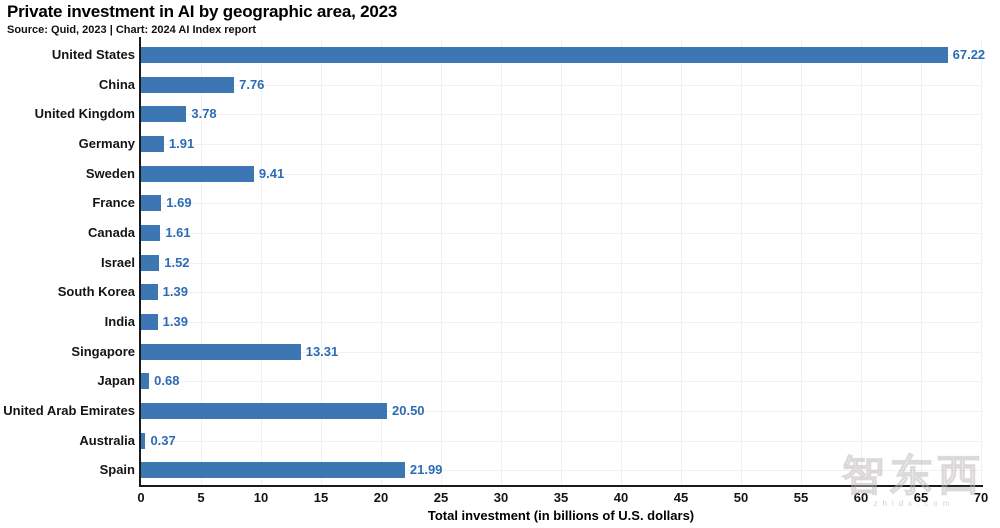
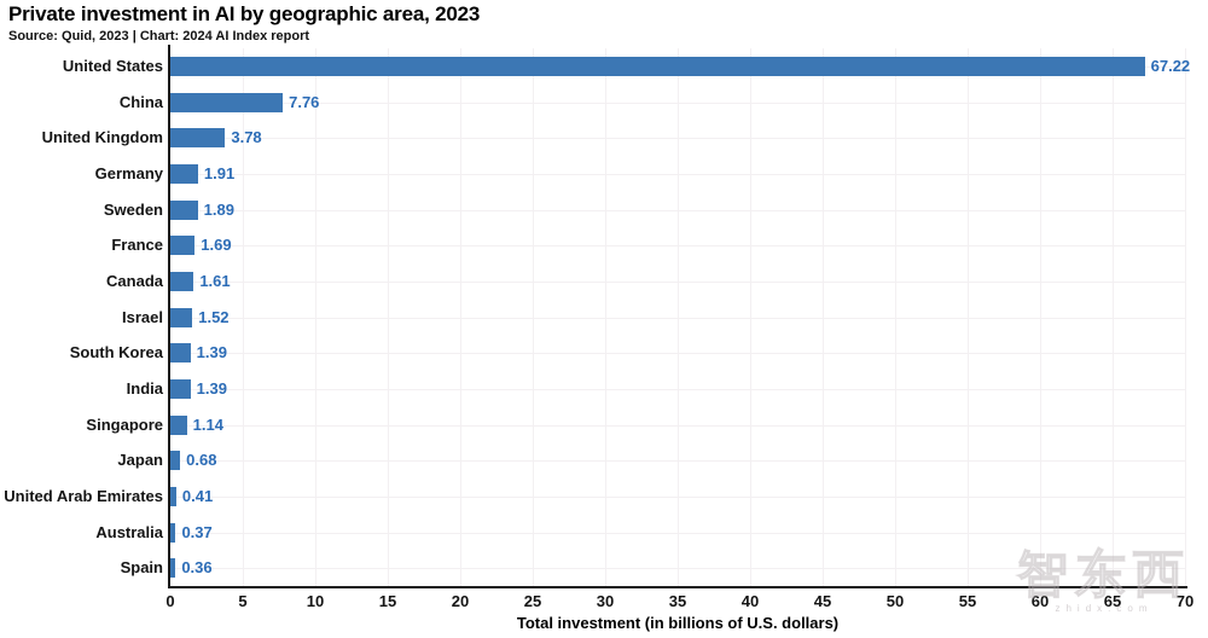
Sweden: 9.41 -> 1.89
Singapore: 13.31 -> 1.14
United Arab Emirates: 20.50 -> 0.41
Spain: 21.99 -> 0.36
